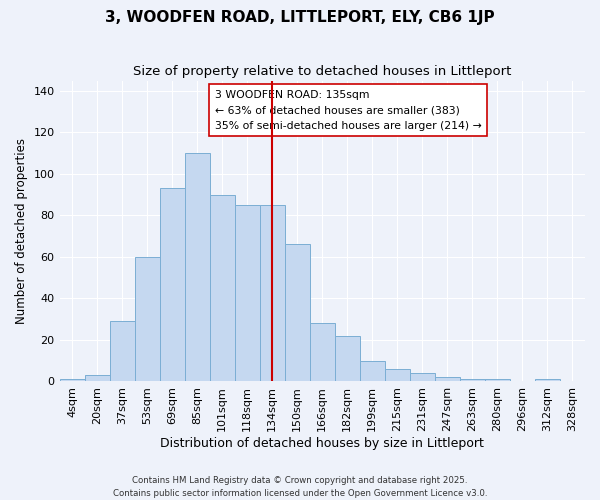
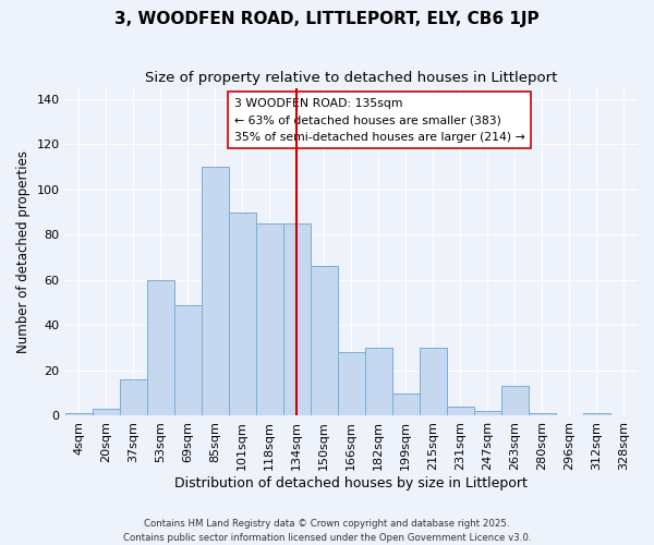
37sqm: 29 -> 16
69sqm: 93 -> 49
182sqm: 22 -> 30
215sqm: 6 -> 30
263sqm: 1 -> 13
